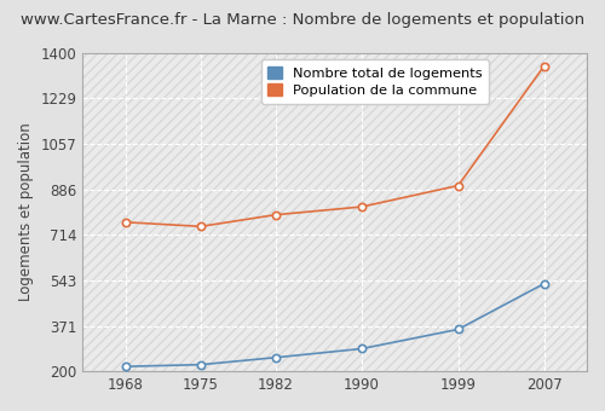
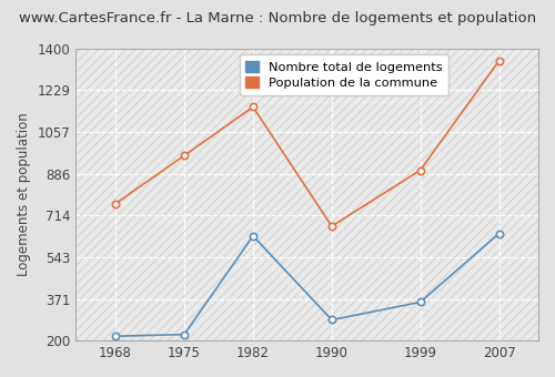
Population de la commune/1975: 746 -> 960
Nombre total de logements/1982: 252 -> 630
Population de la commune/1982: 790 -> 1160
Population de la commune/1990: 820 -> 670
Nombre total de logements/2007: 530 -> 640
